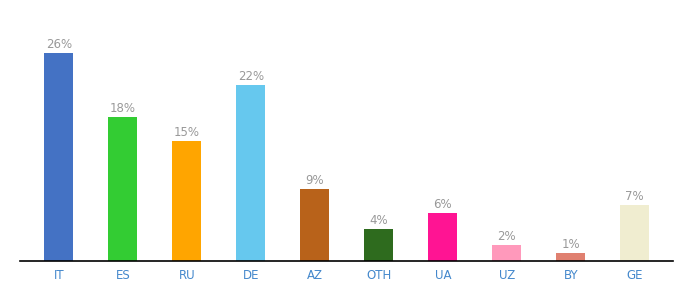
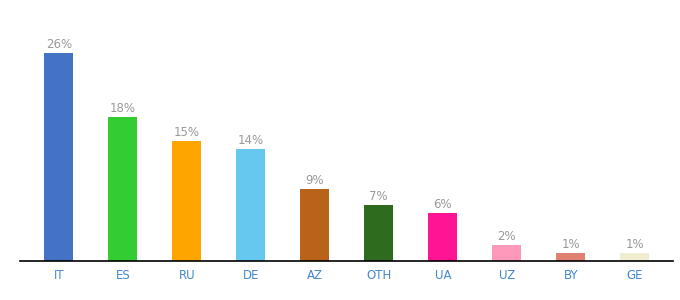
DE: 22% -> 14%
OTH: 4% -> 7%
GE: 7% -> 1%
